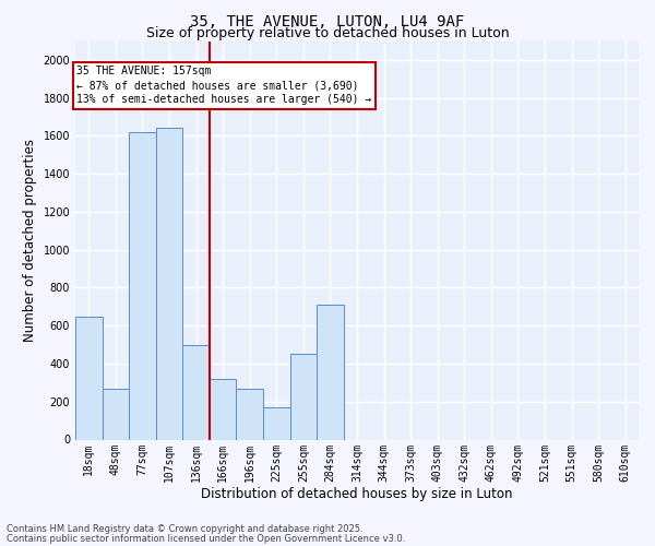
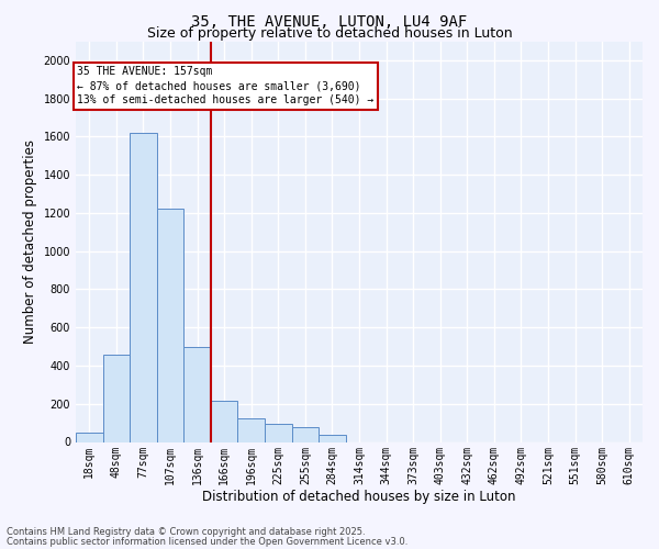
18sqm: 650 -> 50
48sqm: 270 -> 460
107sqm: 1640 -> 1220
166sqm: 320 -> 220
196sqm: 270 -> 120
225sqm: 170 -> 100
255sqm: 450 -> 80
284sqm: 710 -> 40
